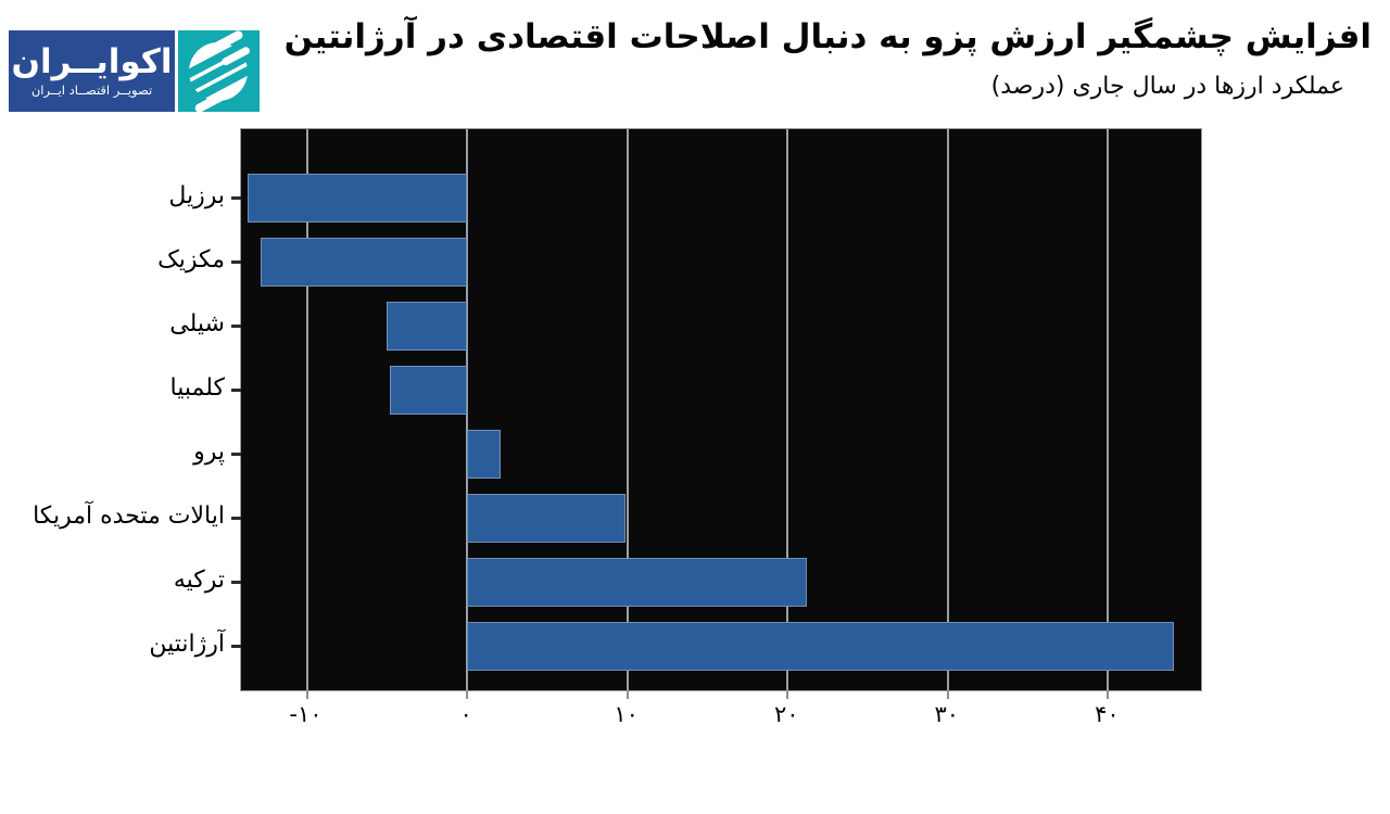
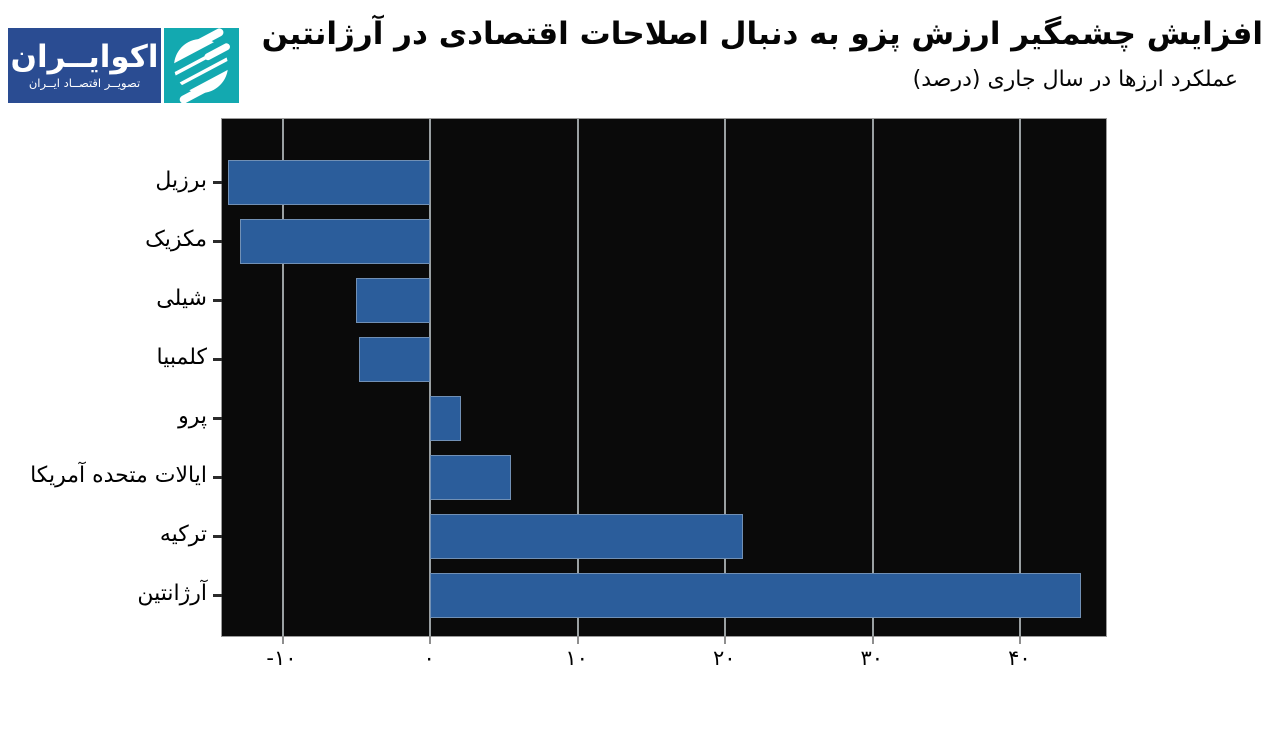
ایالات متحده آمریکا: 9.9 -> 5.5
